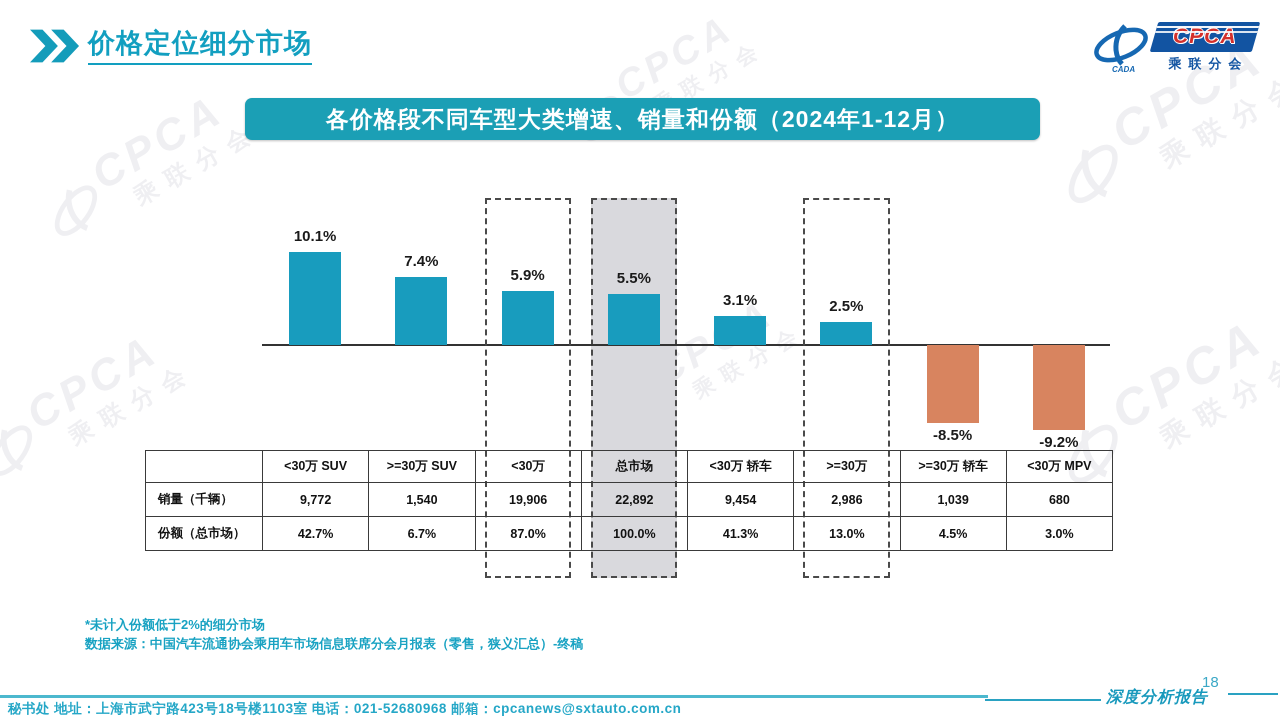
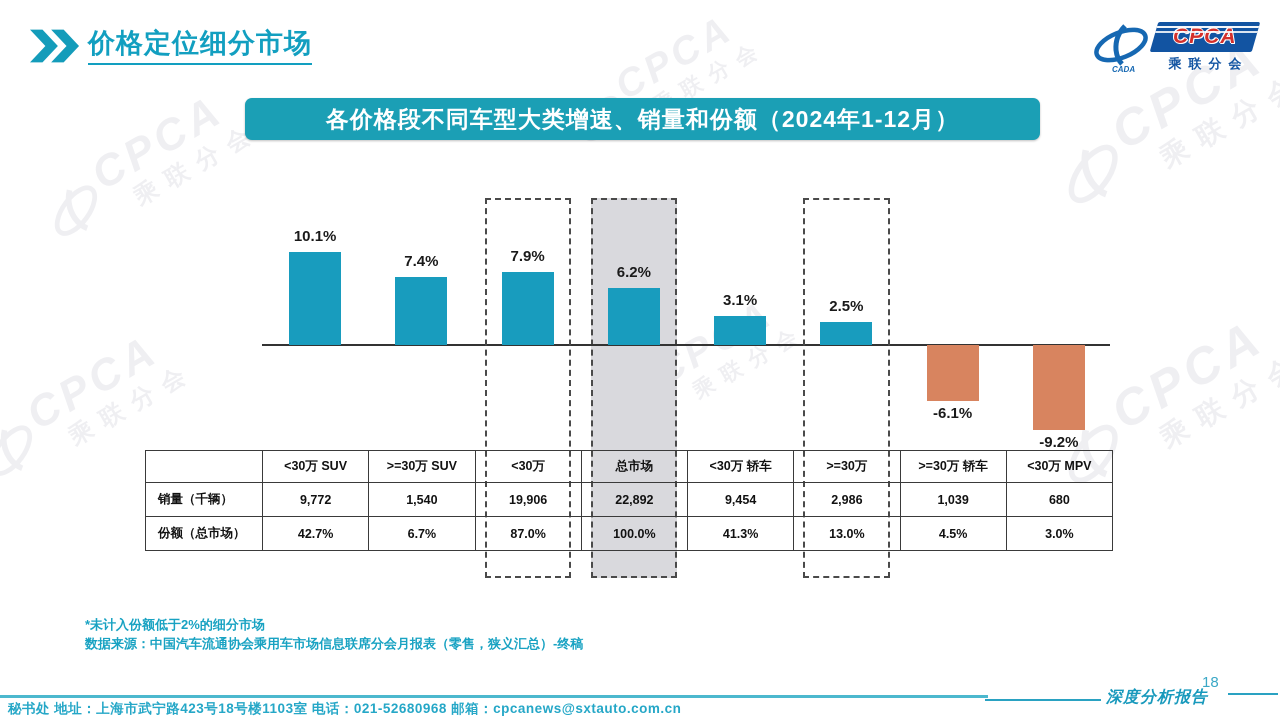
<30万: 5.9% -> 7.9%
总市场: 5.5% -> 6.2%
>=30万 轿车: -8.5% -> -6.1%
